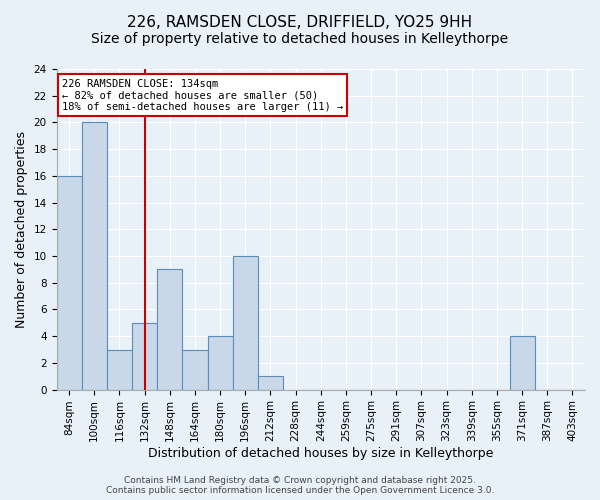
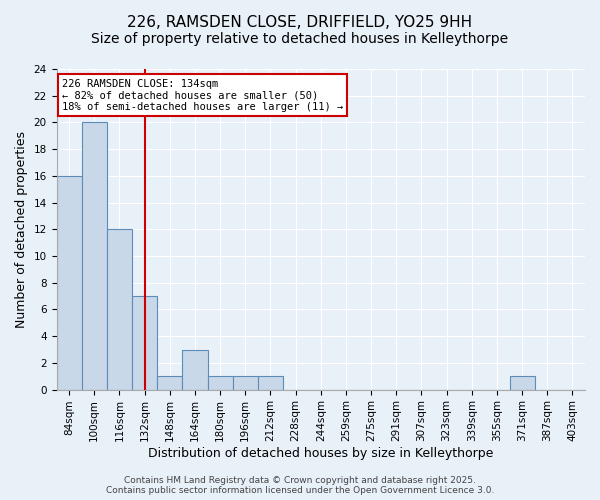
116sqm: 3 -> 12
132sqm: 5 -> 7
148sqm: 9 -> 1
180sqm: 4 -> 1
196sqm: 10 -> 1
371sqm: 4 -> 1
